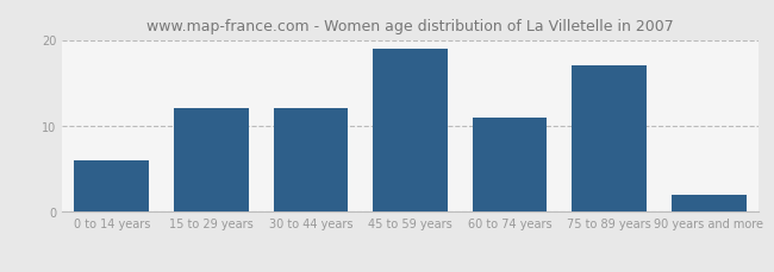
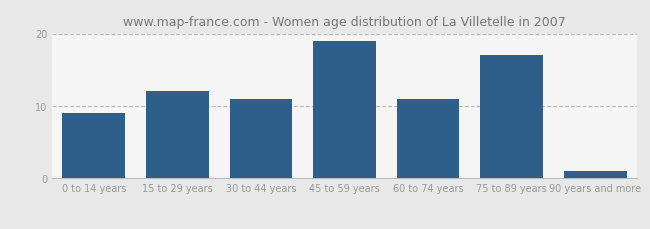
0 to 14 years: 6 -> 9
30 to 44 years: 12 -> 11
90 years and more: 2 -> 1
